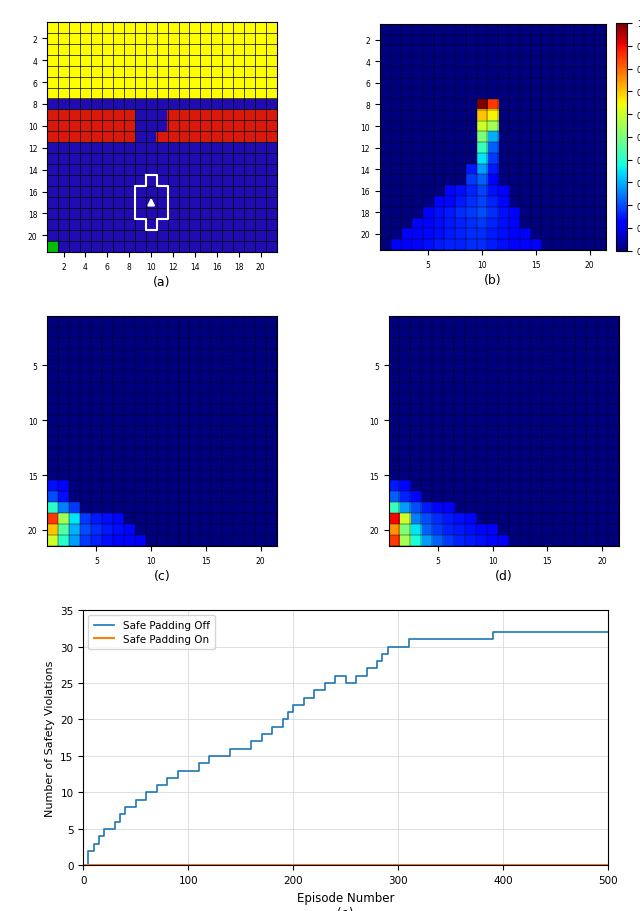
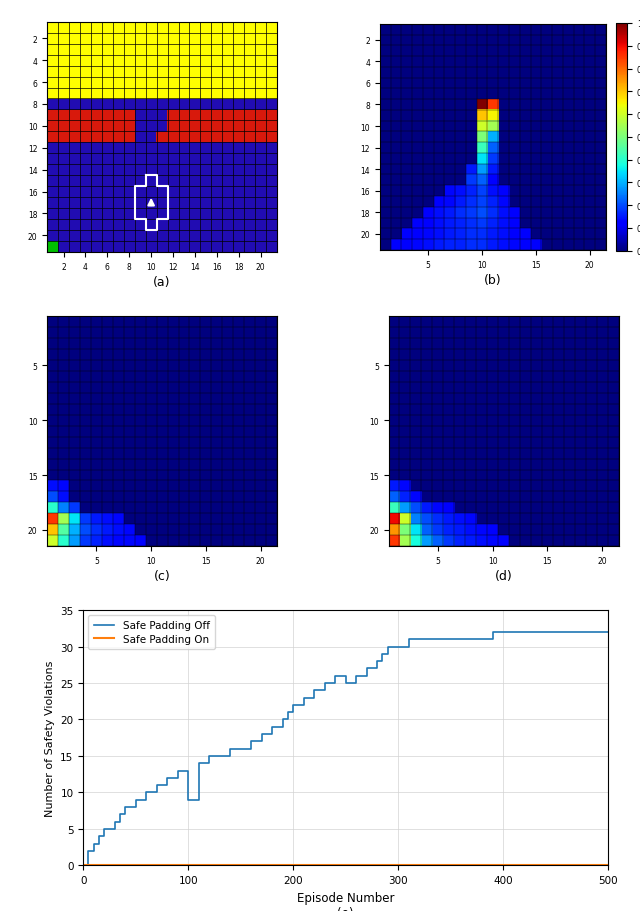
100: 13 -> 9
